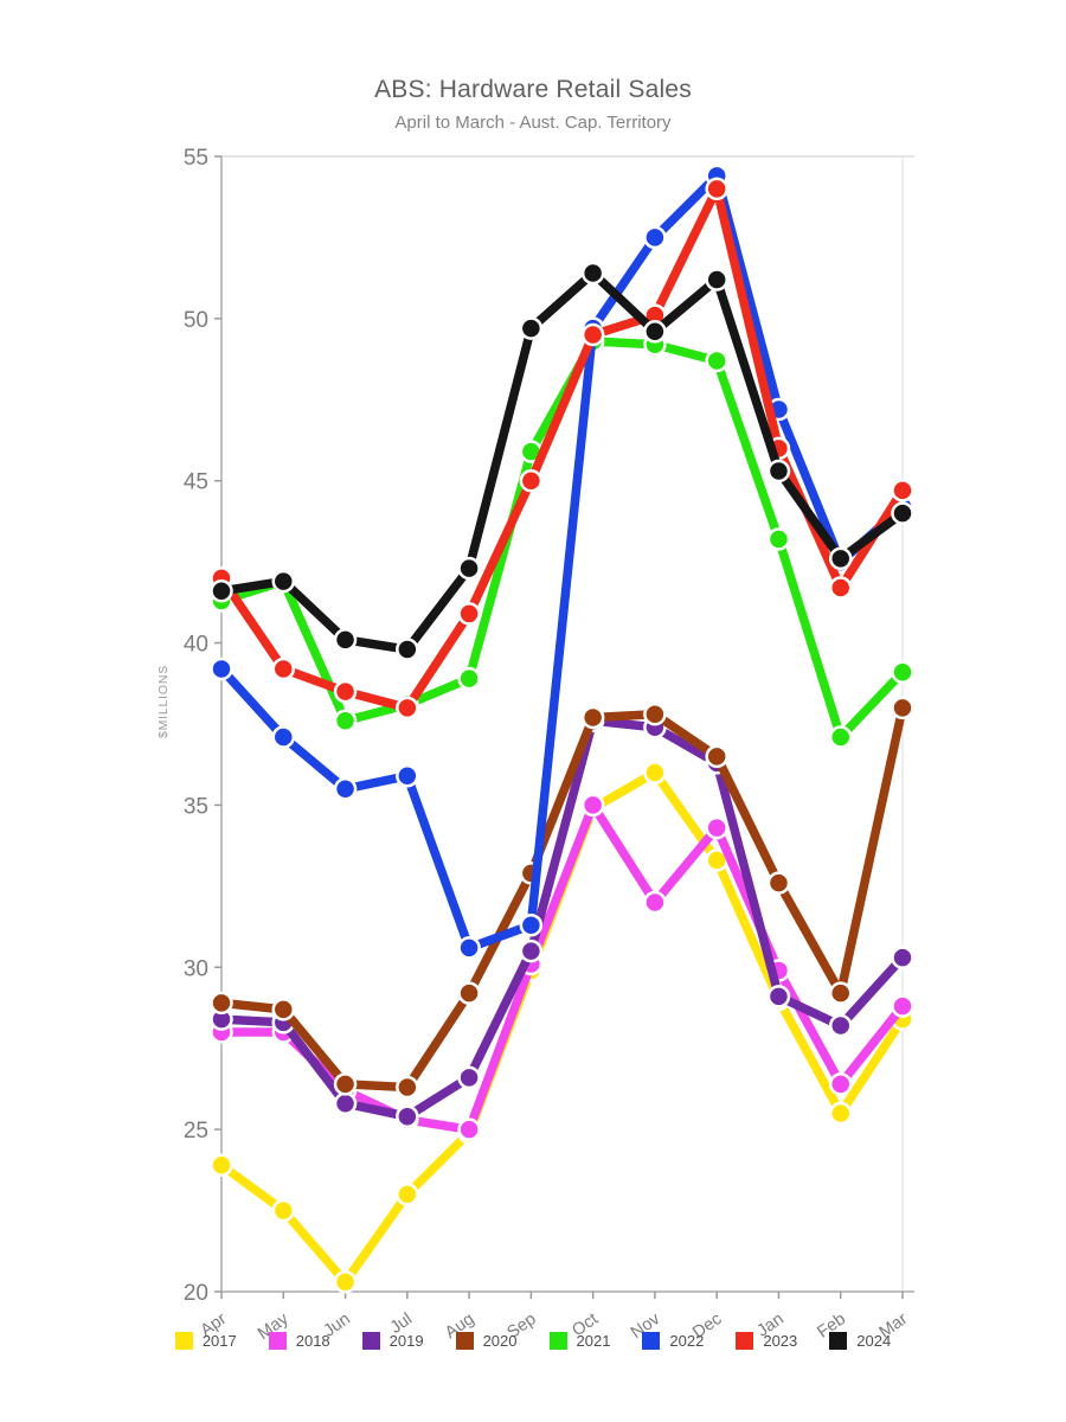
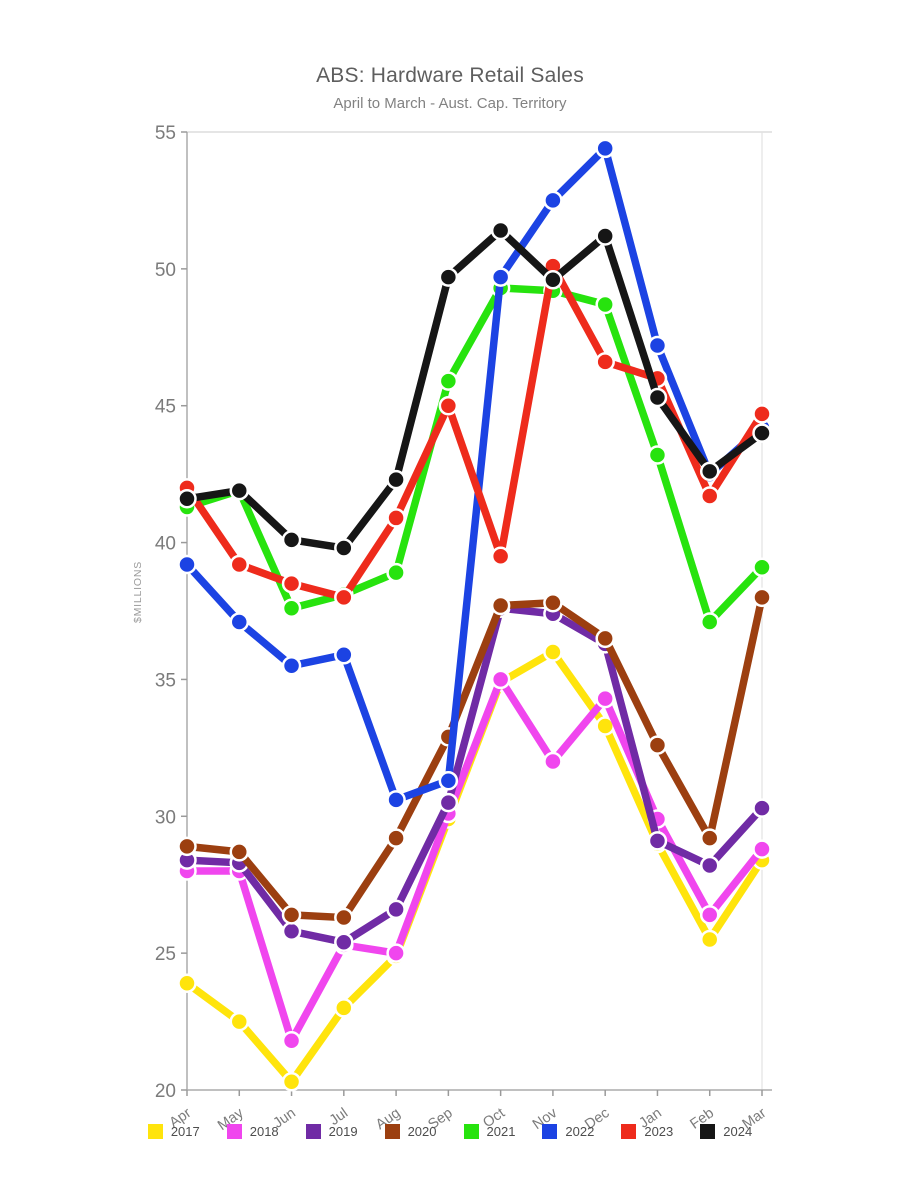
2018/Jun: 26.2 -> 21.8
2023/Oct: 49.5 -> 39.5
2023/Dec: 54.0 -> 46.6
